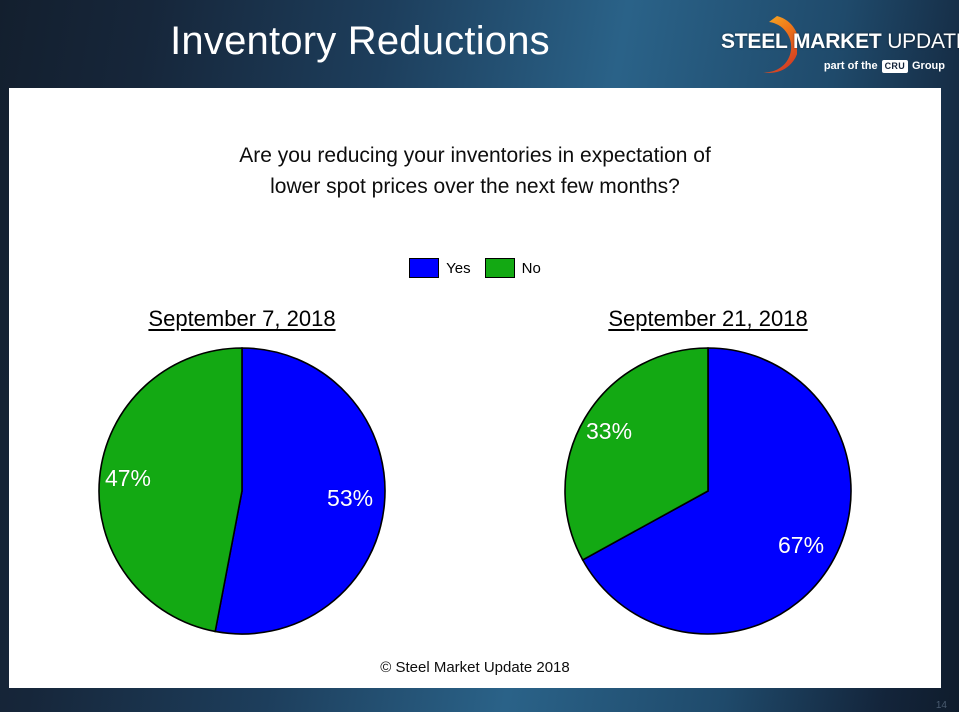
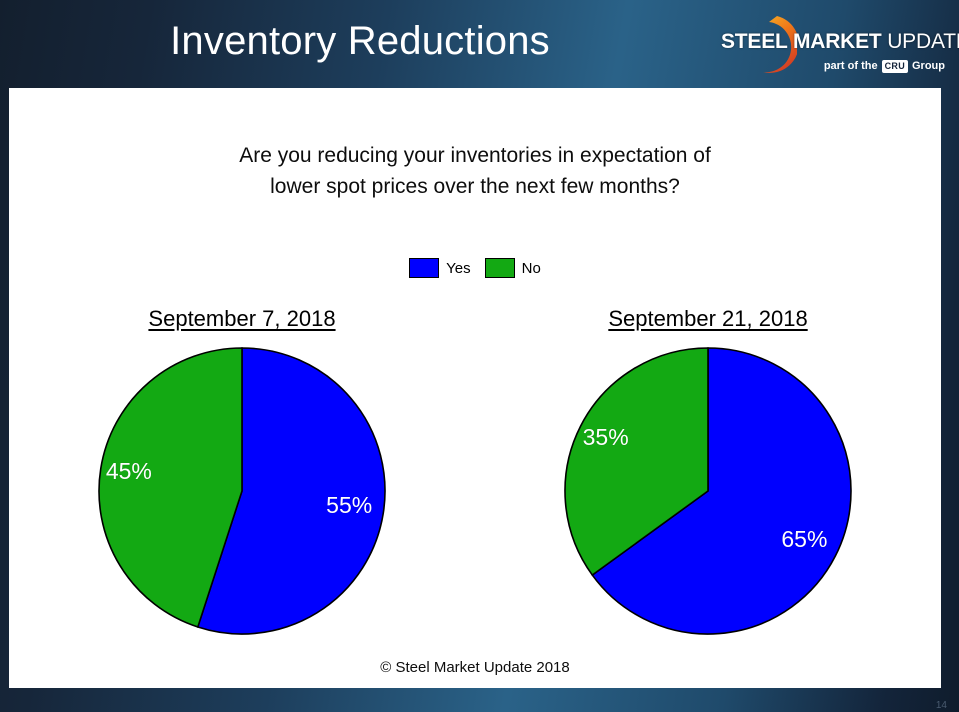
September 7, 2018/Yes: 53% -> 55%
September 7, 2018/No: 47% -> 45%
September 21, 2018/Yes: 67% -> 65%
September 21, 2018/No: 33% -> 35%
